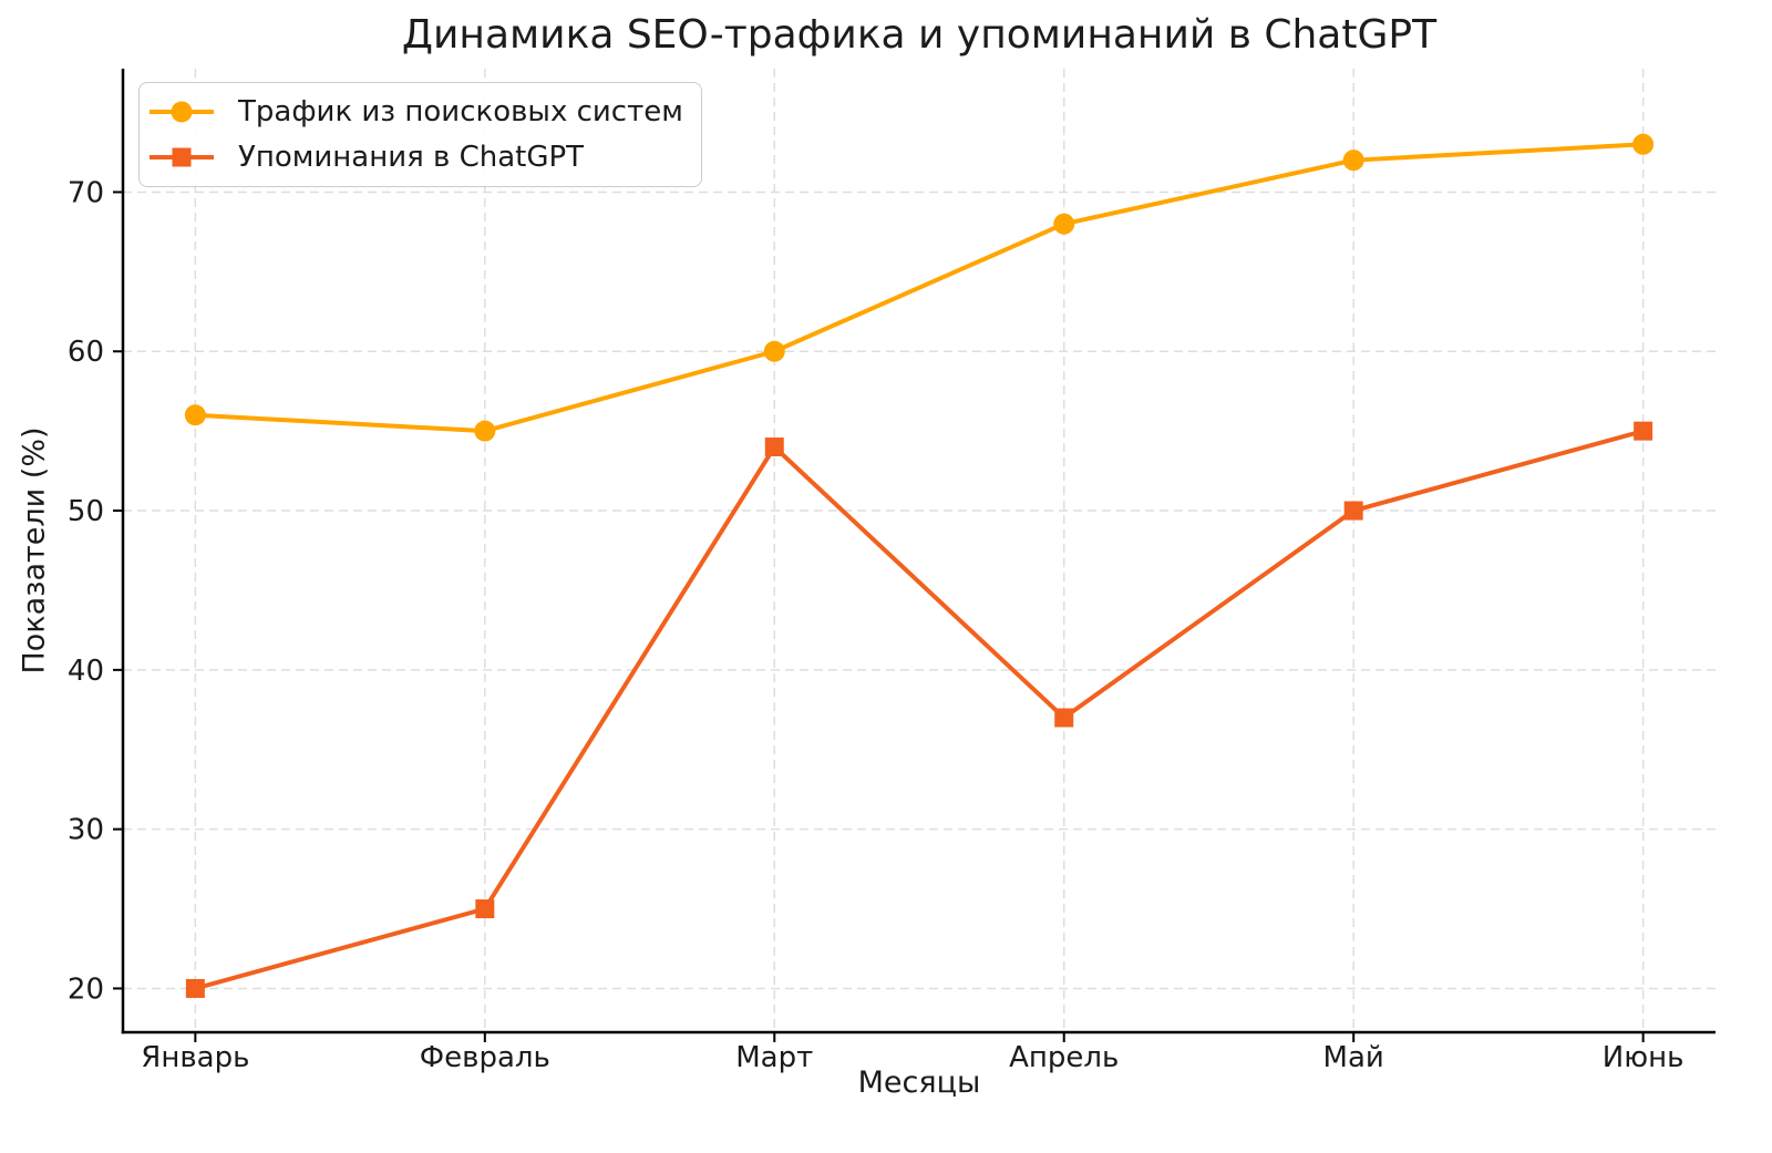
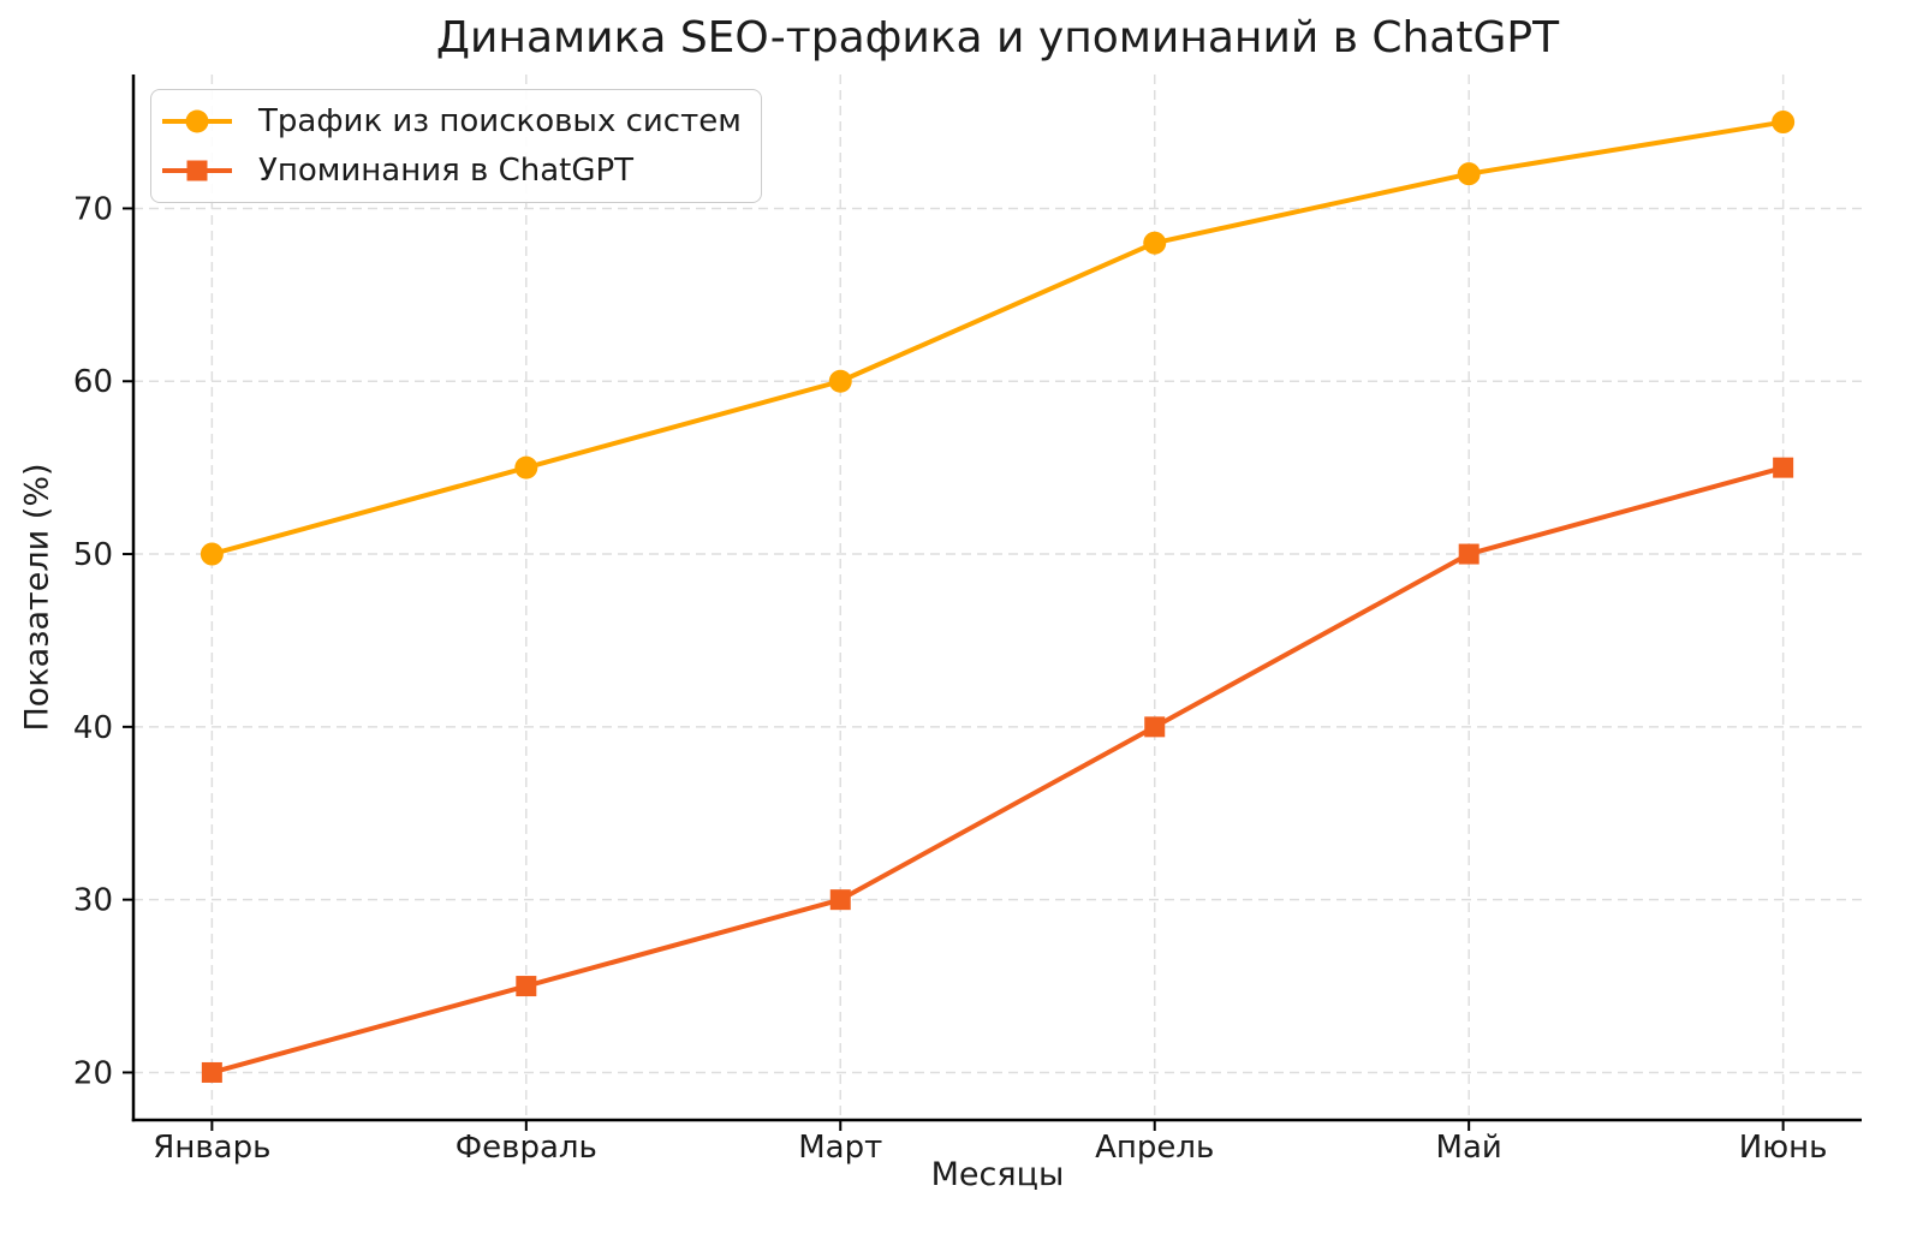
Трафик из поисковых систем/Январь: 56 -> 50
Упоминания в ChatGPT/Март: 54 -> 30
Упоминания в ChatGPT/Апрель: 37 -> 40
Трафик из поисковых систем/Июнь: 73 -> 75
